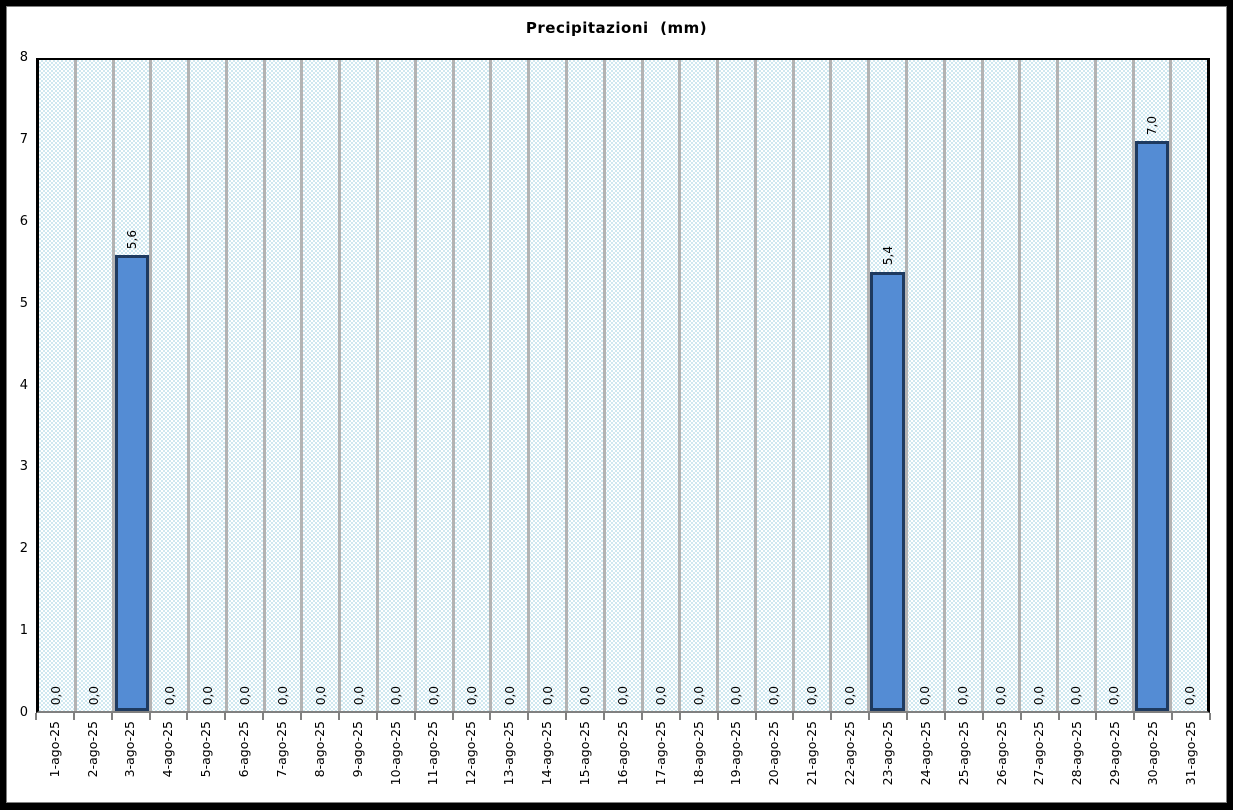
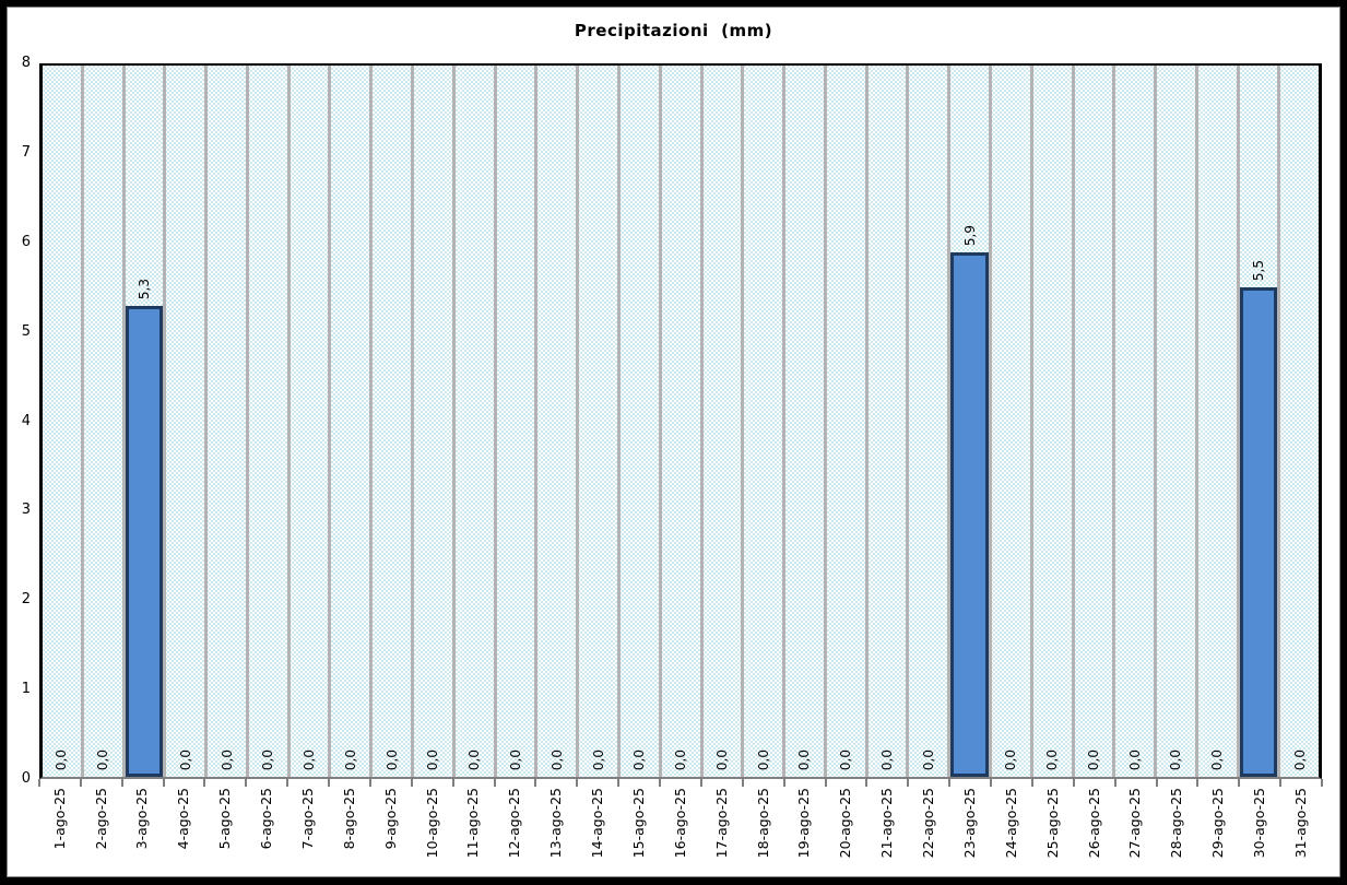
3-ago-25: 5,6 -> 5,3
23-ago-25: 5,4 -> 5,9
30-ago-25: 7,0 -> 5,5
